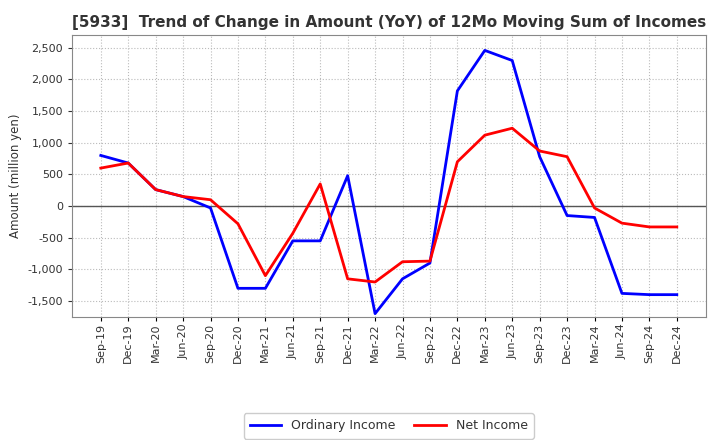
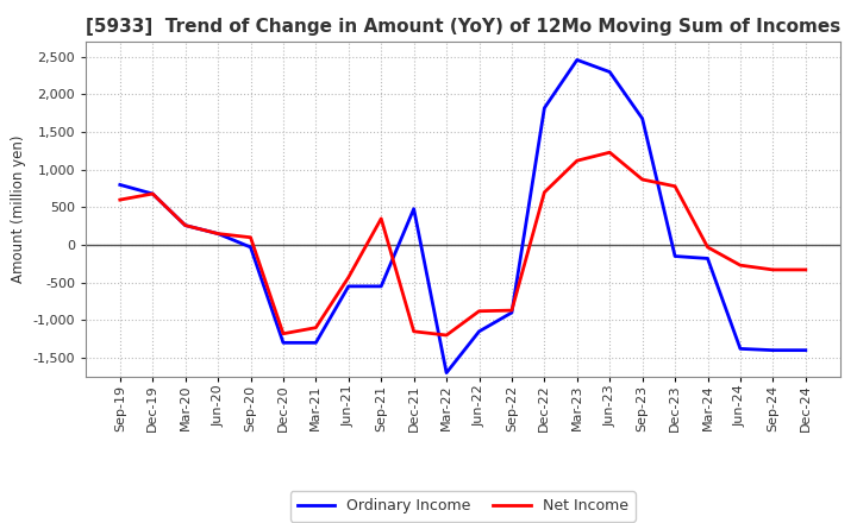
Net Income/Dec-20: -280 -> -1,180
Ordinary Income/Sep-23: 780 -> 1,680
